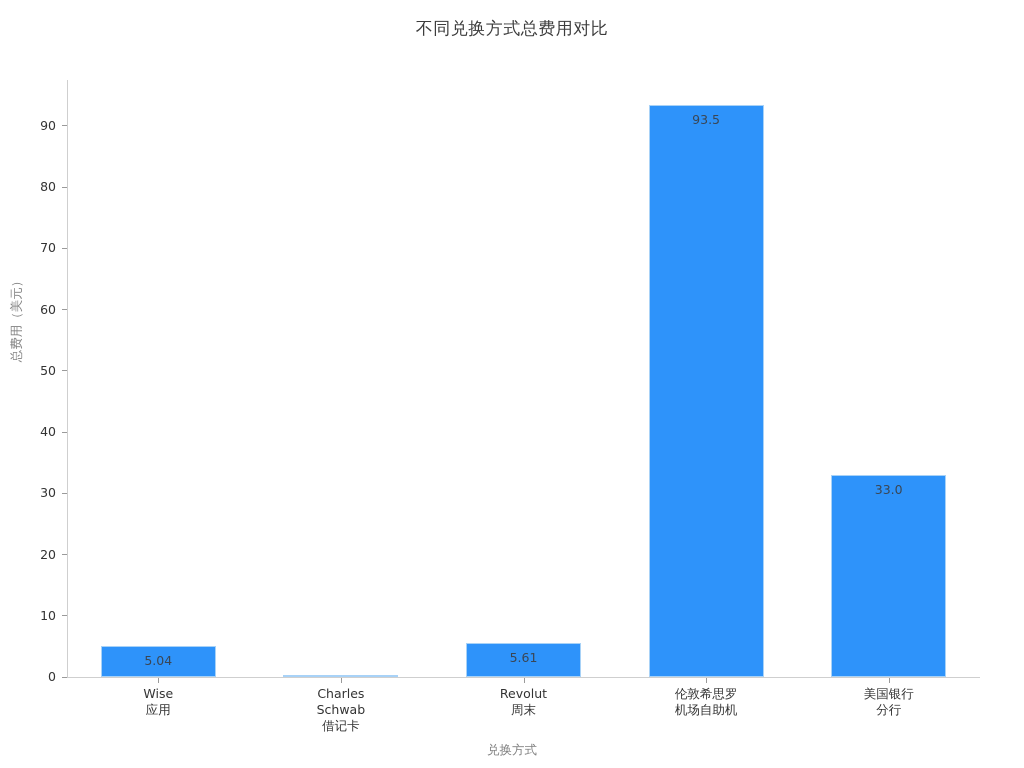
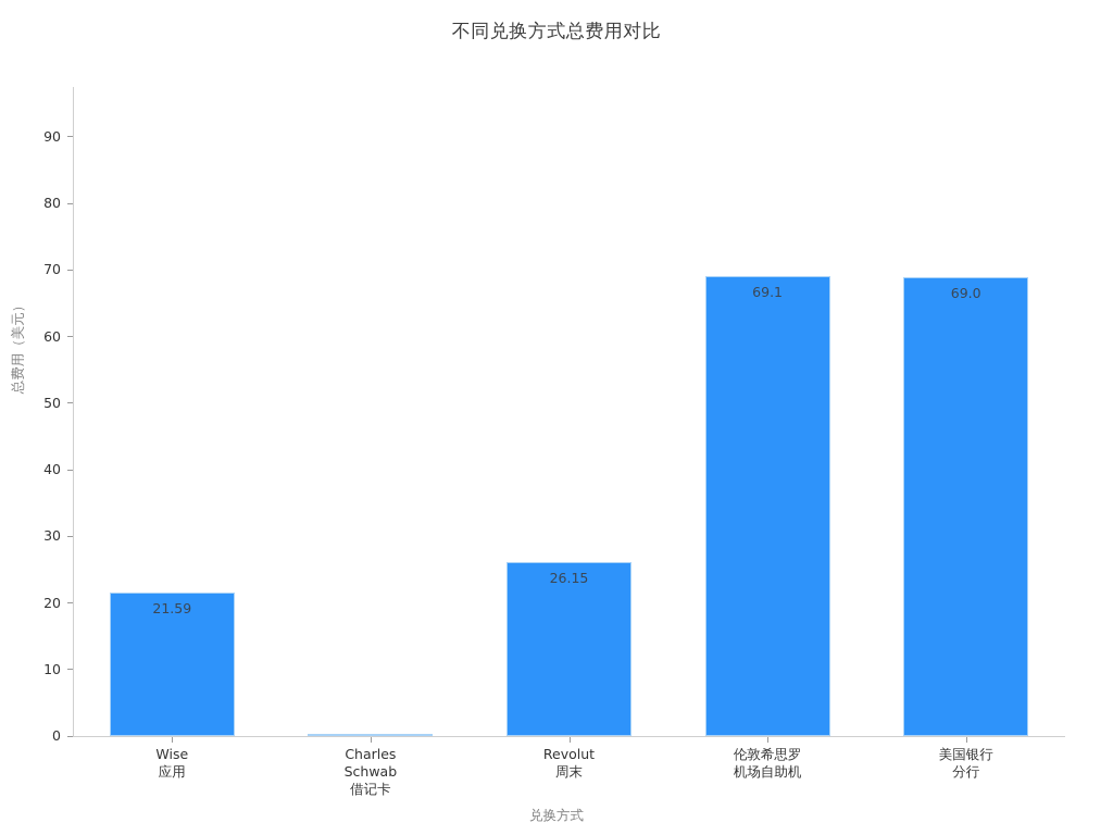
Wise 应用: 5.04 -> 21.59
Revolut 周末: 5.61 -> 26.15
伦敦希思罗 机场自助机: 93.5 -> 69.1
美国银行 分行: 33.0 -> 69.0
